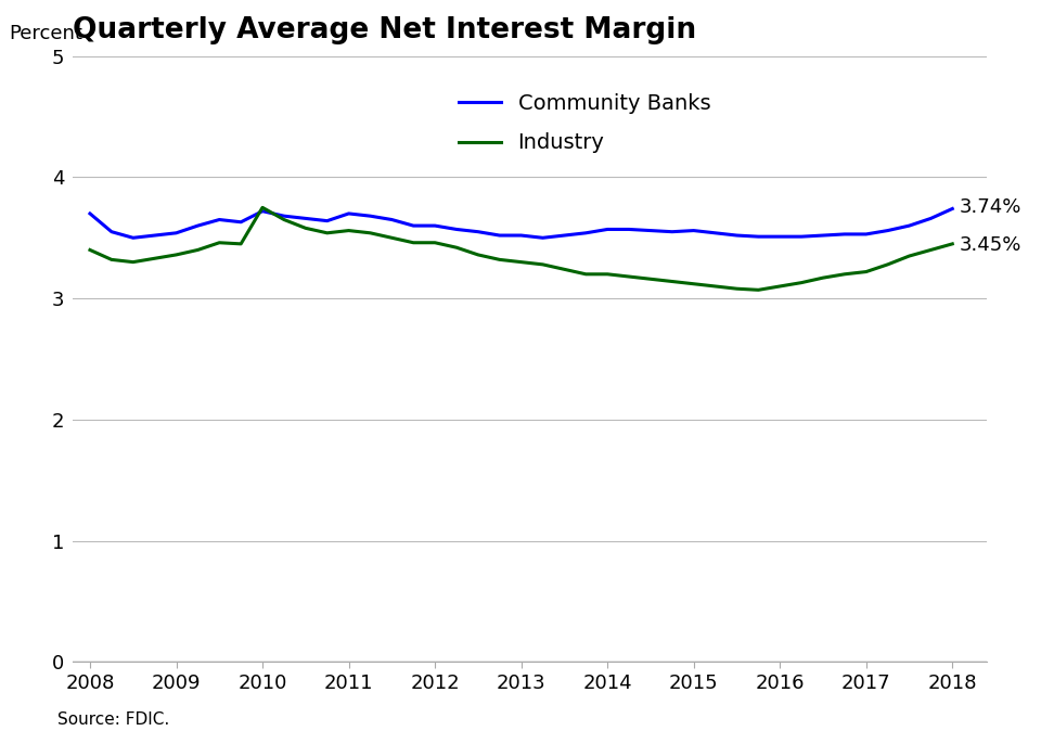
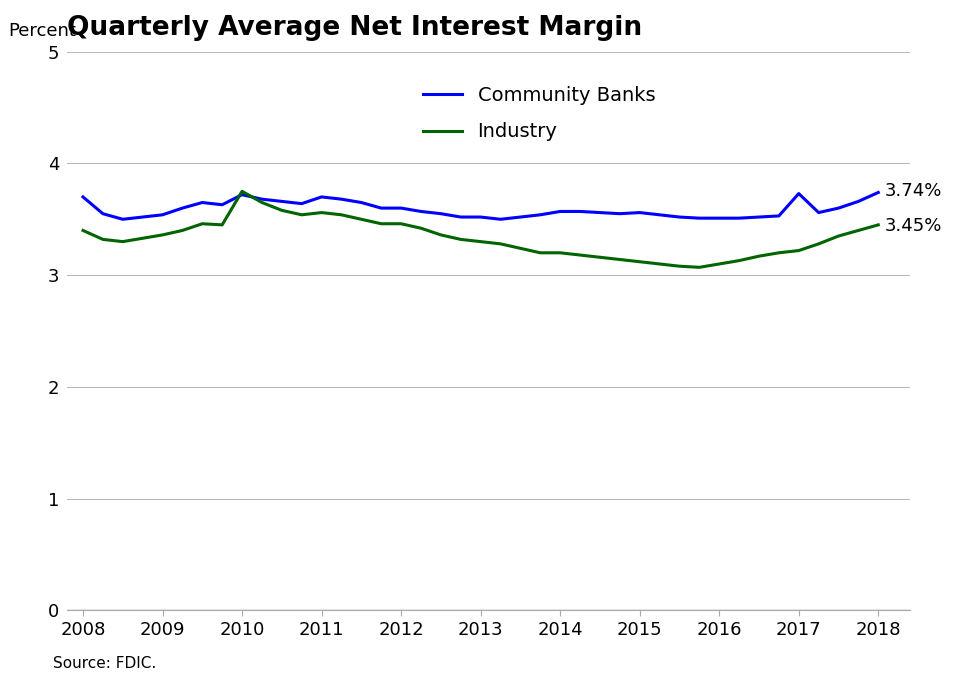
Community Banks/2017: 3.53 -> 3.73
